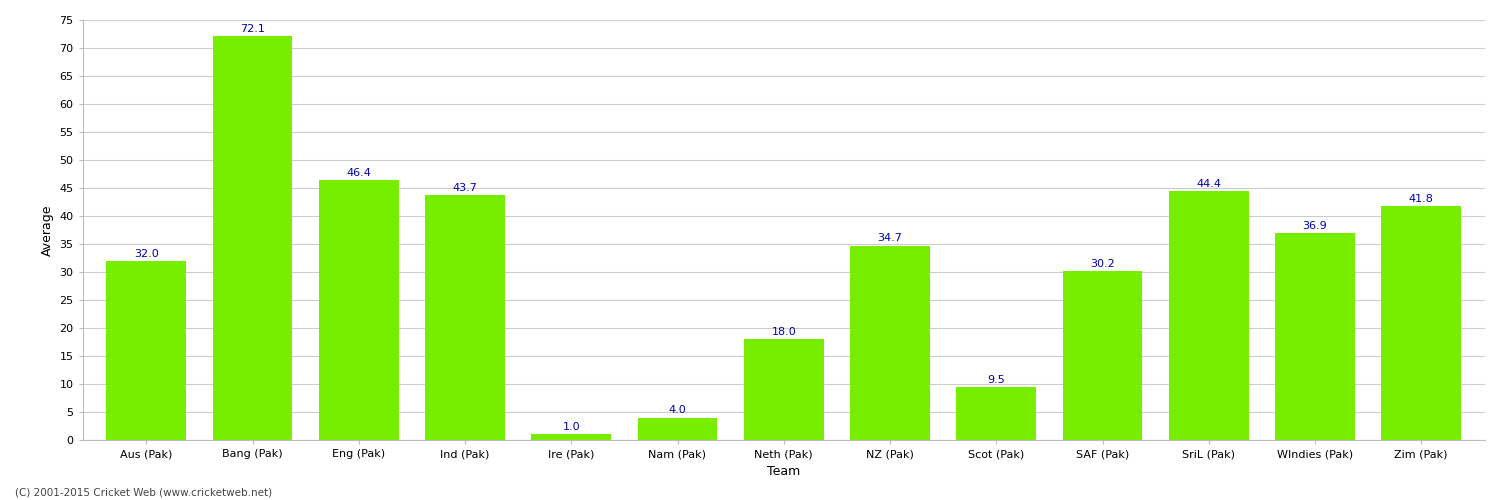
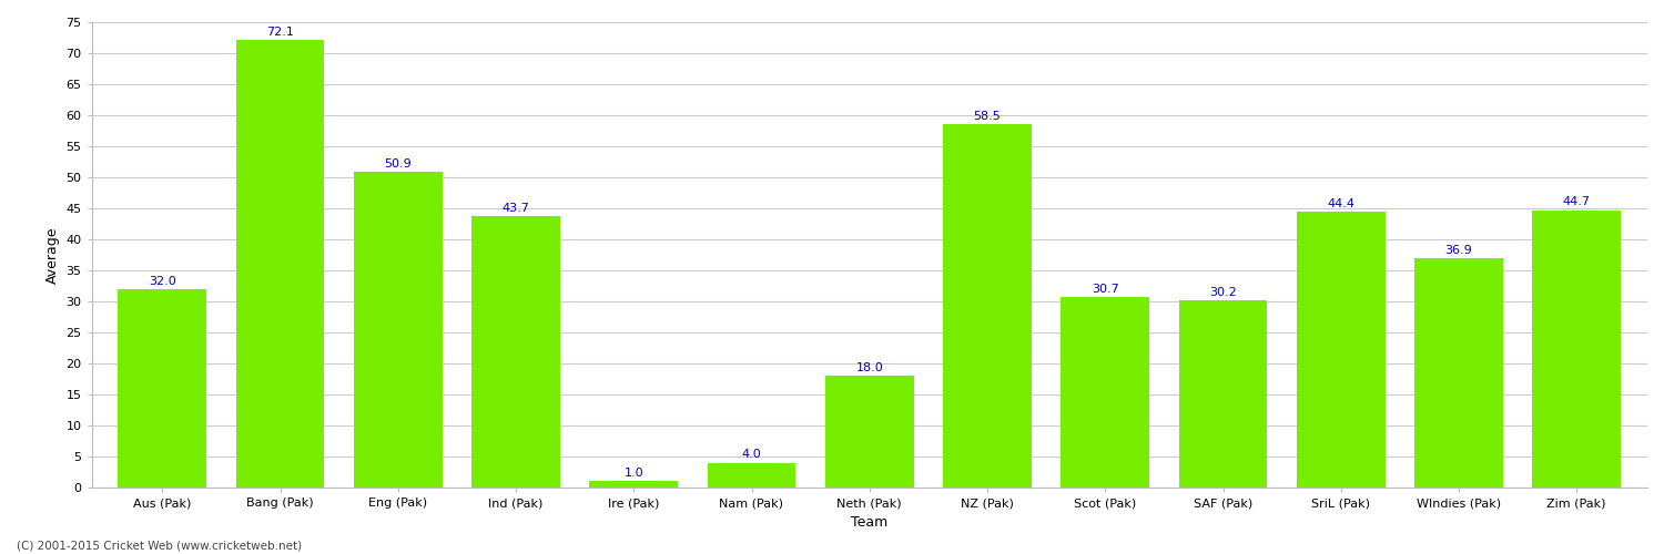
Eng (Pak): 46.4 -> 50.9
NZ (Pak): 34.7 -> 58.5
Scot (Pak): 9.5 -> 30.7
Zim (Pak): 41.8 -> 44.7
